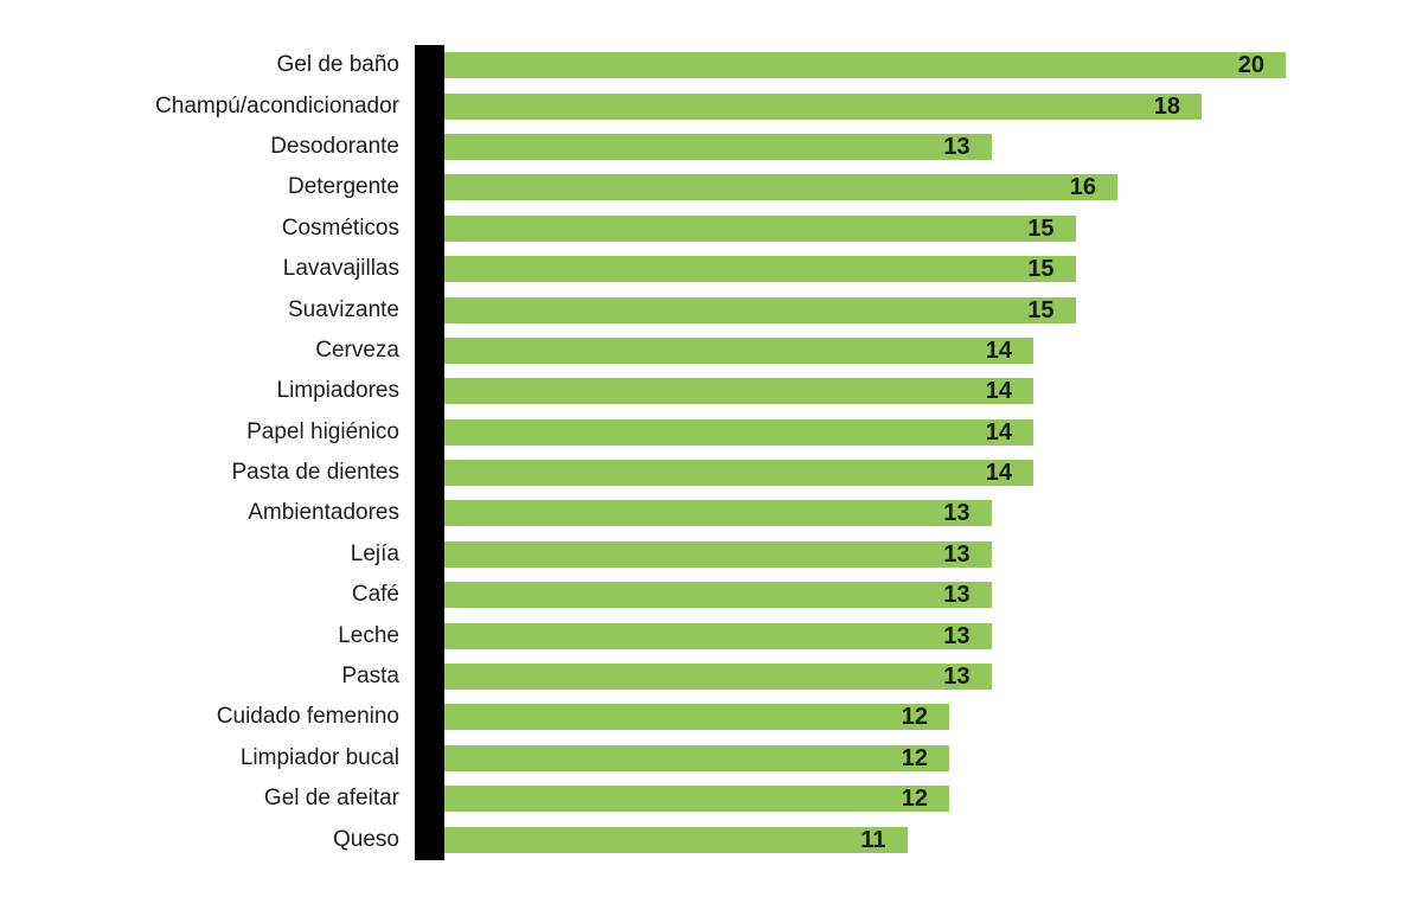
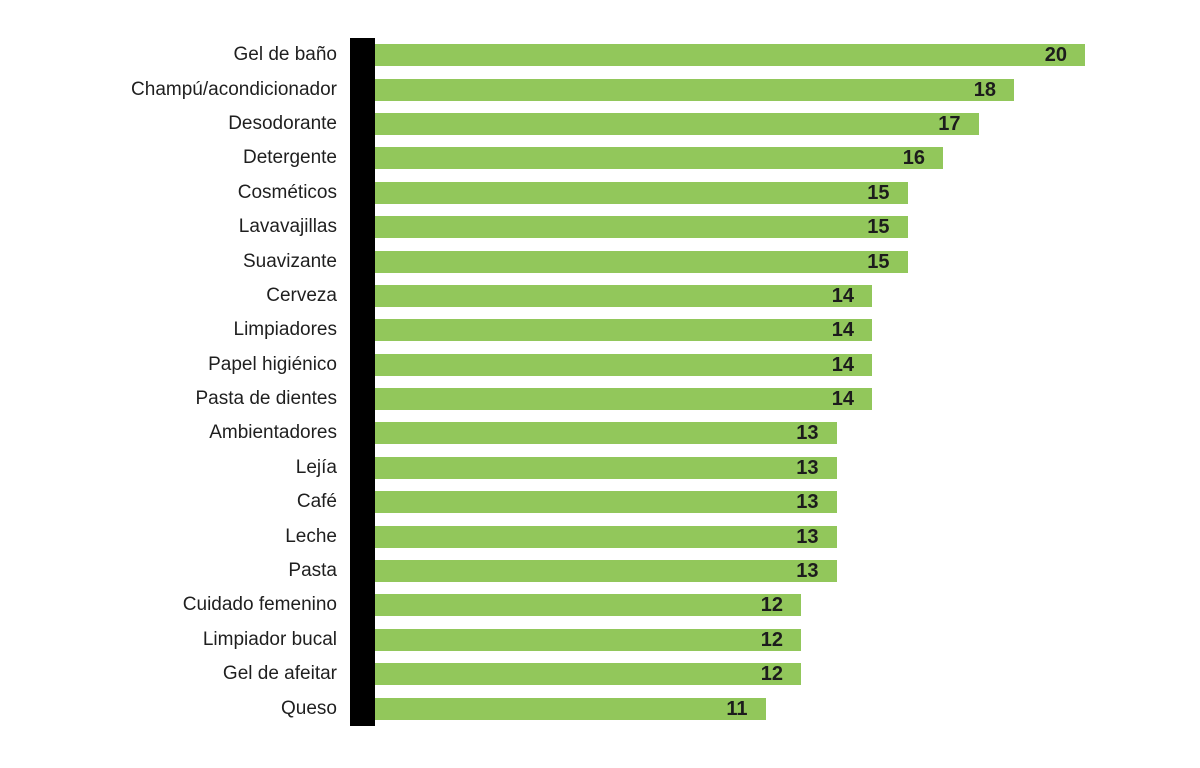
Desodorante: 13 -> 17
